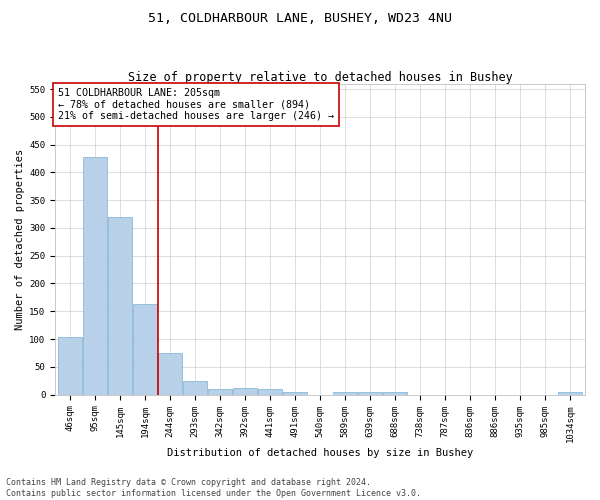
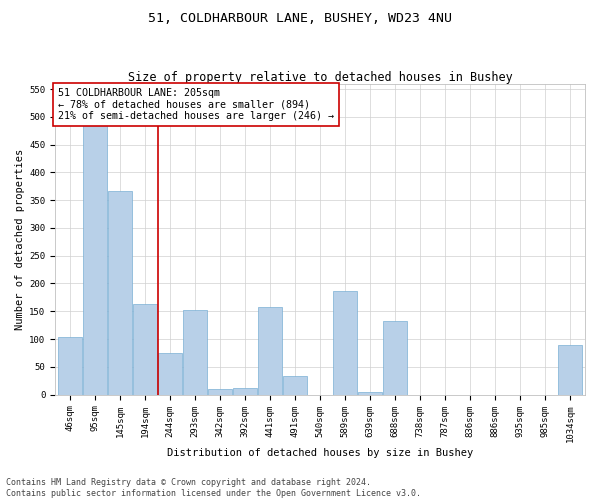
95sqm: 428 -> 486
145sqm: 320 -> 366
293sqm: 25 -> 152
441sqm: 10 -> 158
491sqm: 5 -> 34
589sqm: 5 -> 186
688sqm: 4 -> 132
1034sqm: 4 -> 90
